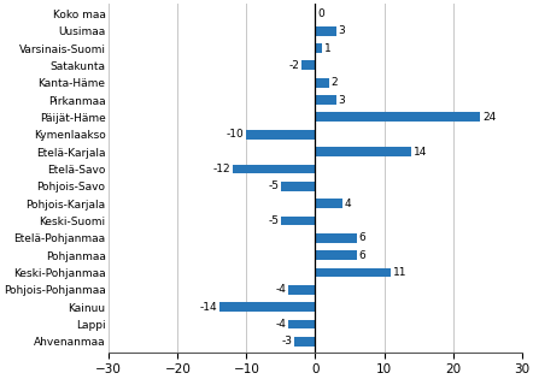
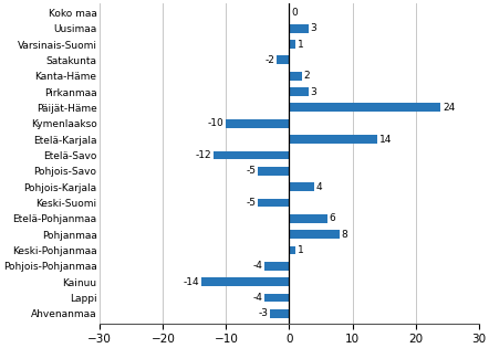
Pohjanmaa: 6 -> 8
Keski-Pohjanmaa: 11 -> 1
